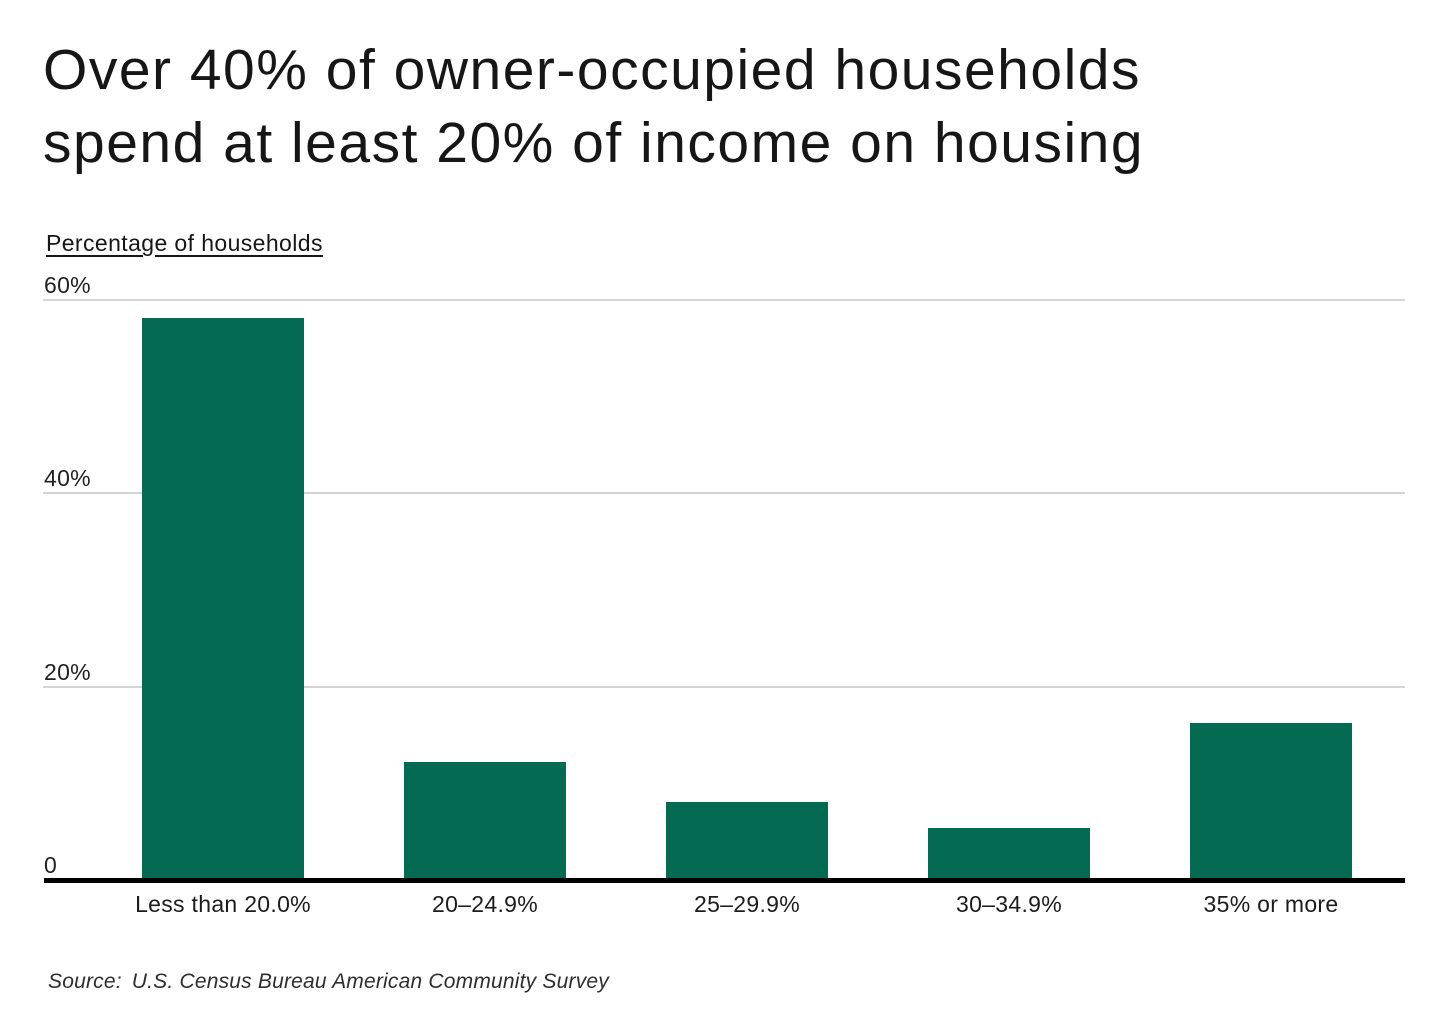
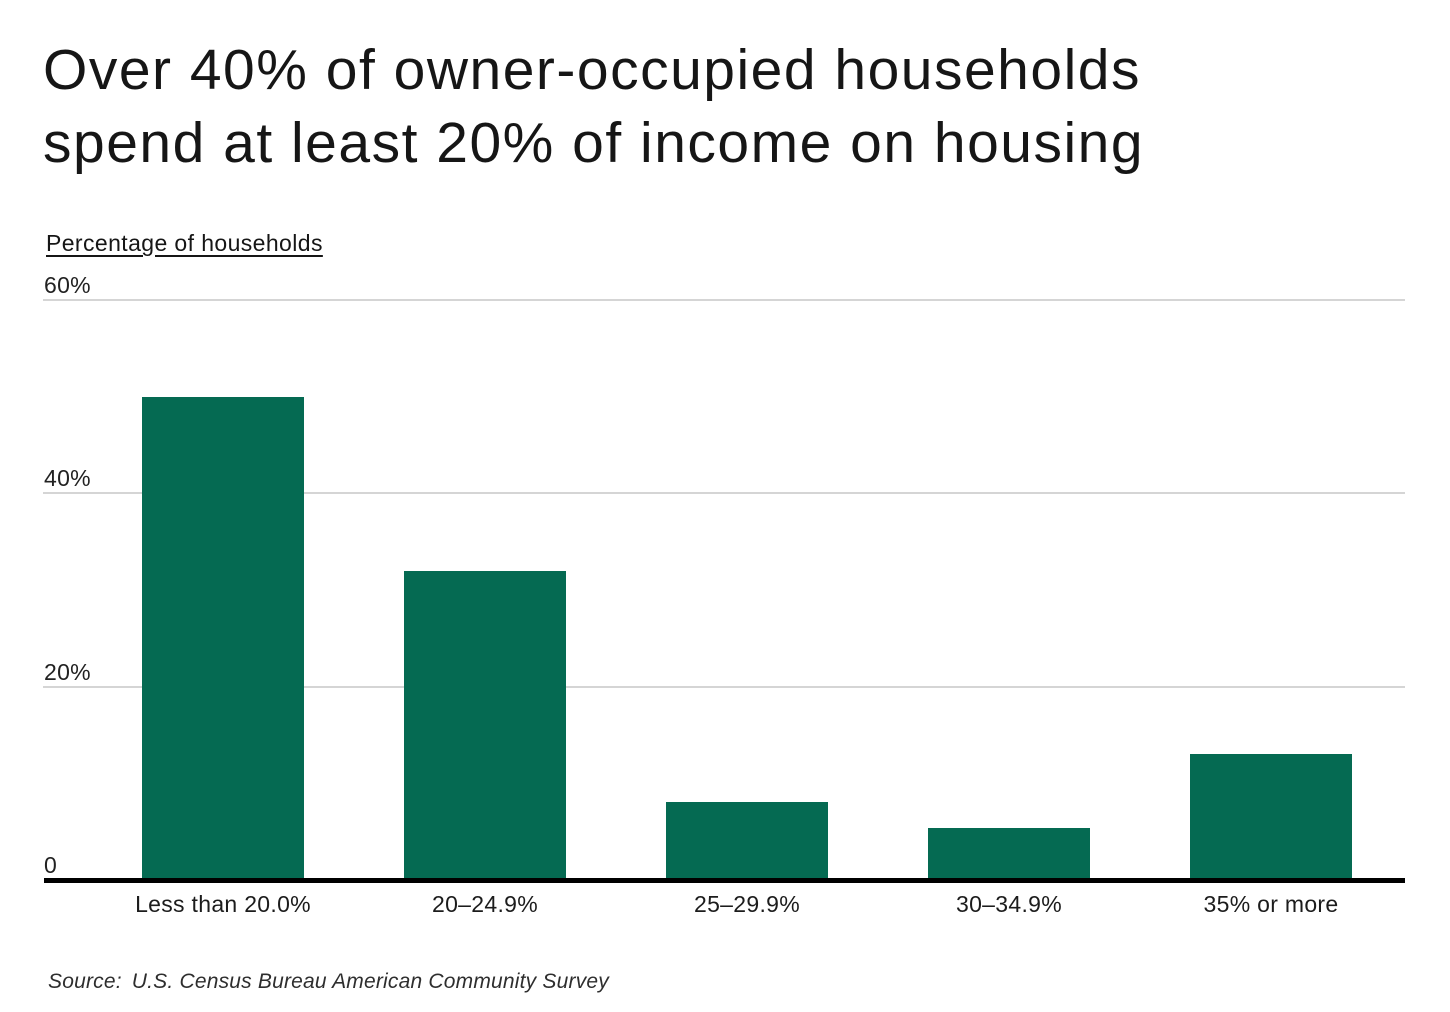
Less than 20.0%: 58% -> 50%
20–24.9%: 12% -> 32%
35% or more: 16% -> 13%
